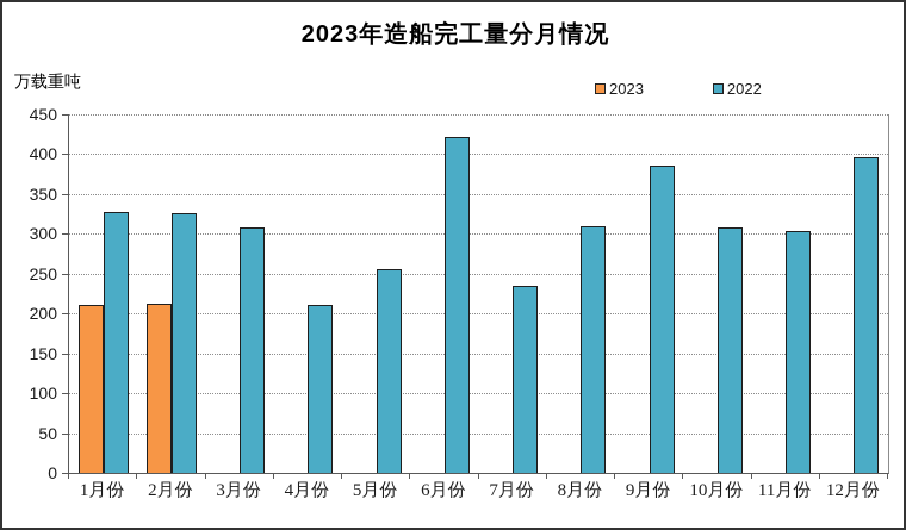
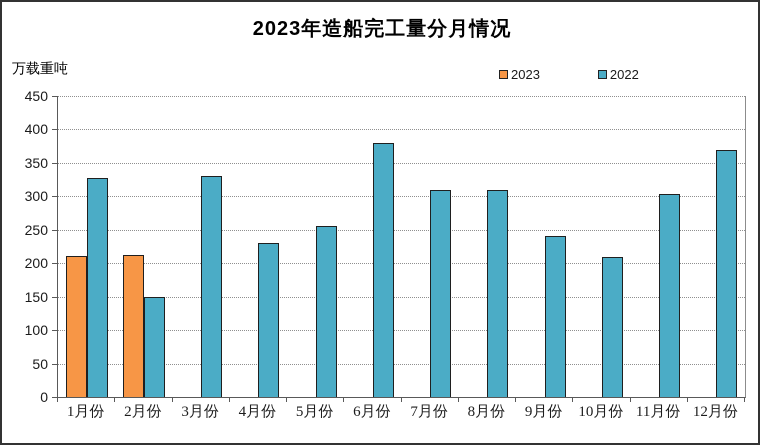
2022/2月份: 330 -> 150
2022/3月份: 310 -> 330
2022/4月份: 210 -> 230
2022/6月份: 420 -> 380
2022/7月份: 240 -> 310
2022/9月份: 390 -> 240
2022/10月份: 310 -> 210
2022/12月份: 400 -> 370
